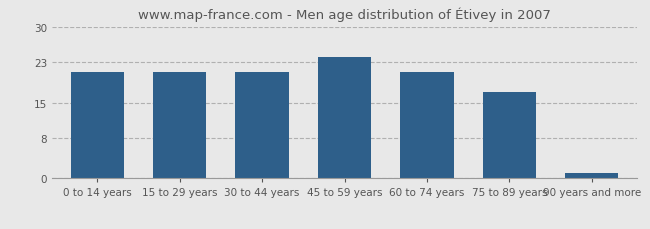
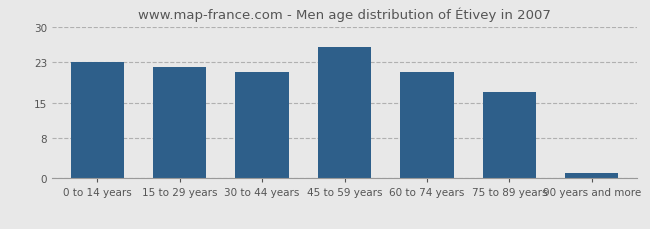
0 to 14 years: 21 -> 23
15 to 29 years: 21 -> 22
45 to 59 years: 24 -> 26
